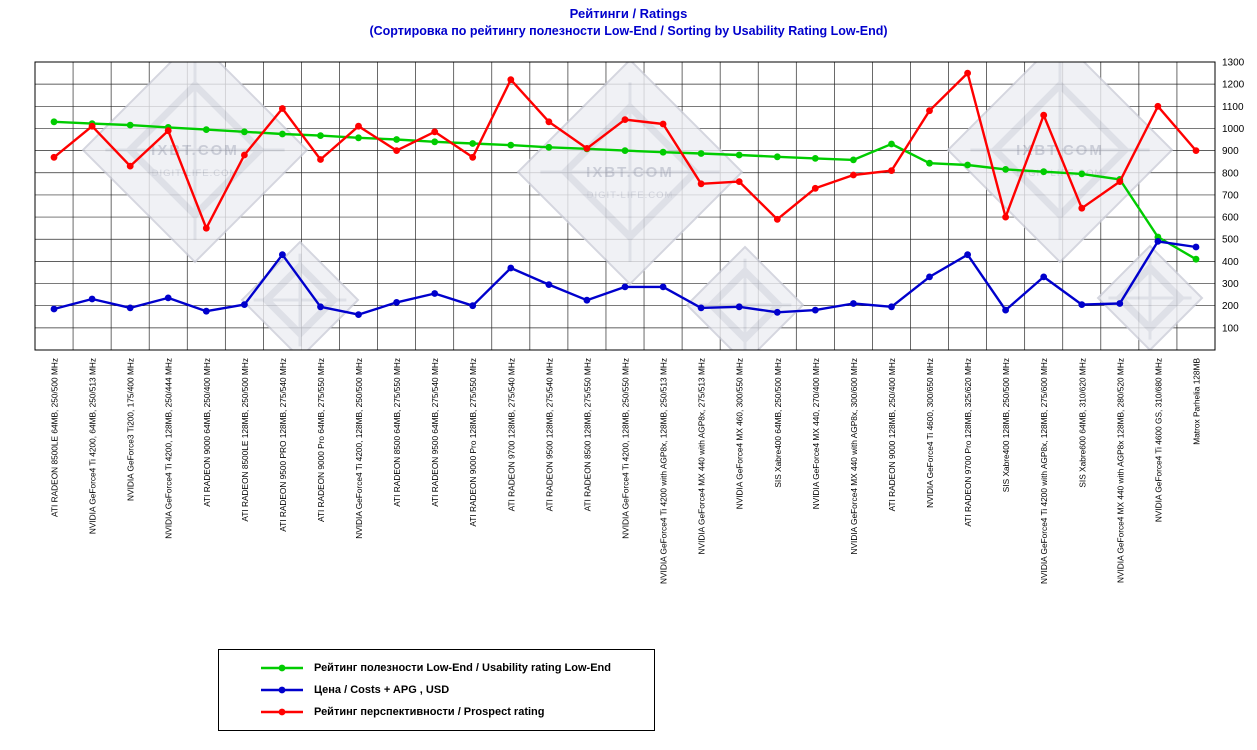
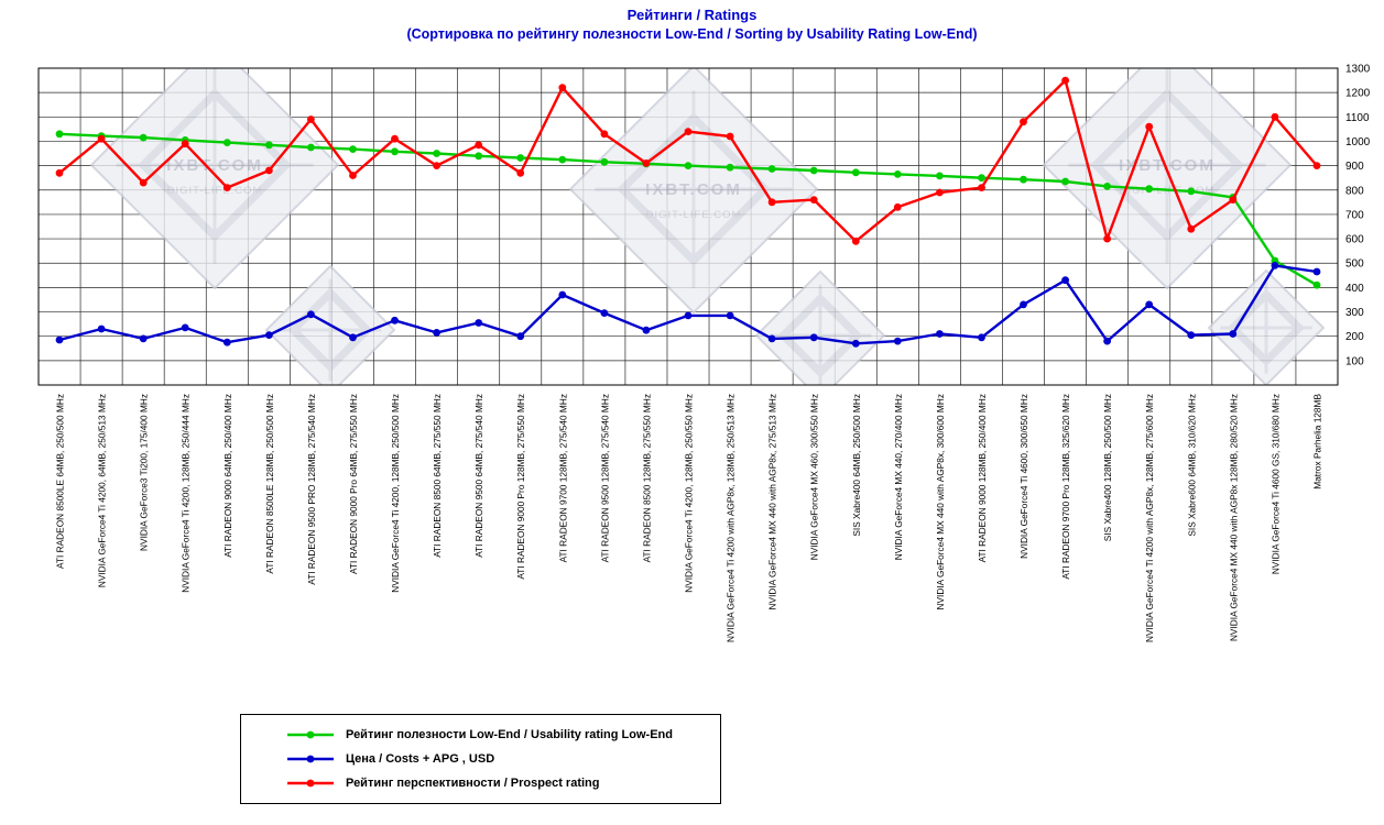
Рейтинг перспективности / Prospect rating/ATI RADEON 9000 64MB, 250/400 MHz: 550 -> 810
Цена / Costs + APG , USD/ATI RADEON 9500 PRO 128MB, 275/540 MHz: 430 -> 290
Цена / Costs + APG , USD/NVIDIA GeForce4 Ti 4200, 128MB, 250/500 MHz: 160 -> 260
Рейтинг полезности Low-End / Usability rating Low-End/ATI RADEON 9000 128MB, 250/400 MHz: 930 -> 850
